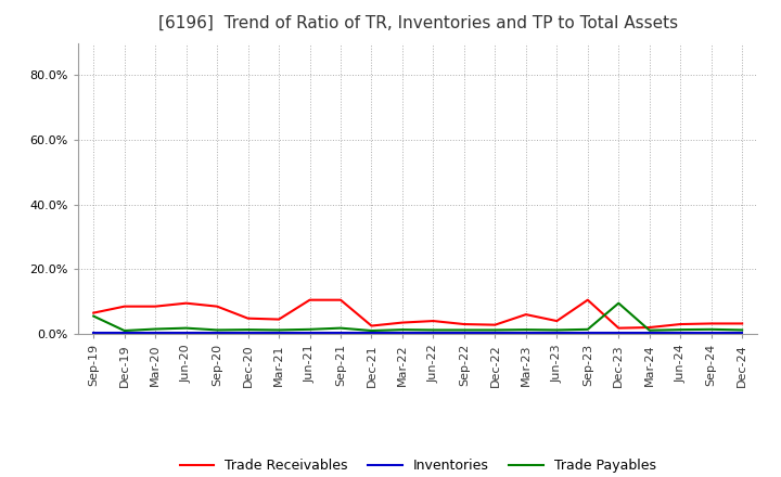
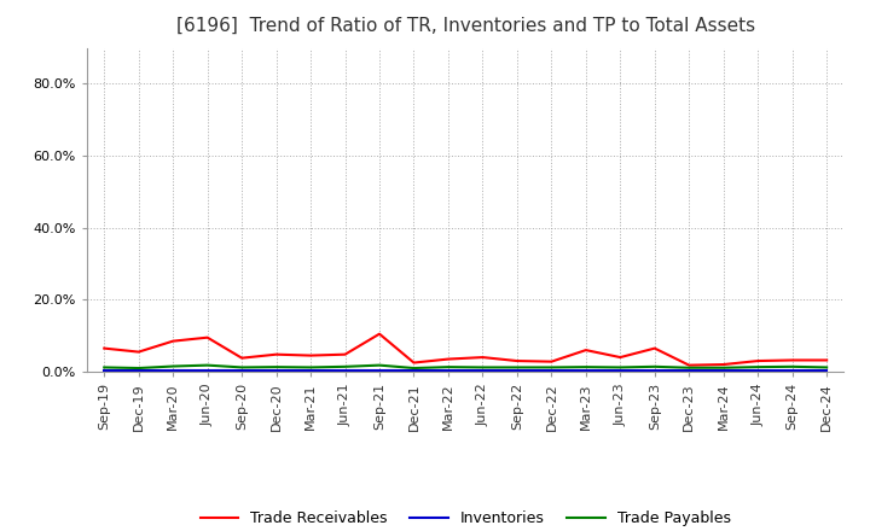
Trade Payables/Sep-19: 5.5% -> 1.2%
Trade Receivables/Dec-19: 8.5% -> 5.5%
Trade Receivables/Sep-20: 8.5% -> 3.8%
Trade Receivables/Jun-21: 10.5% -> 4.8%
Trade Receivables/Sep-23: 10.5% -> 6.5%
Trade Payables/Dec-23: 9.5% -> 1.1%
